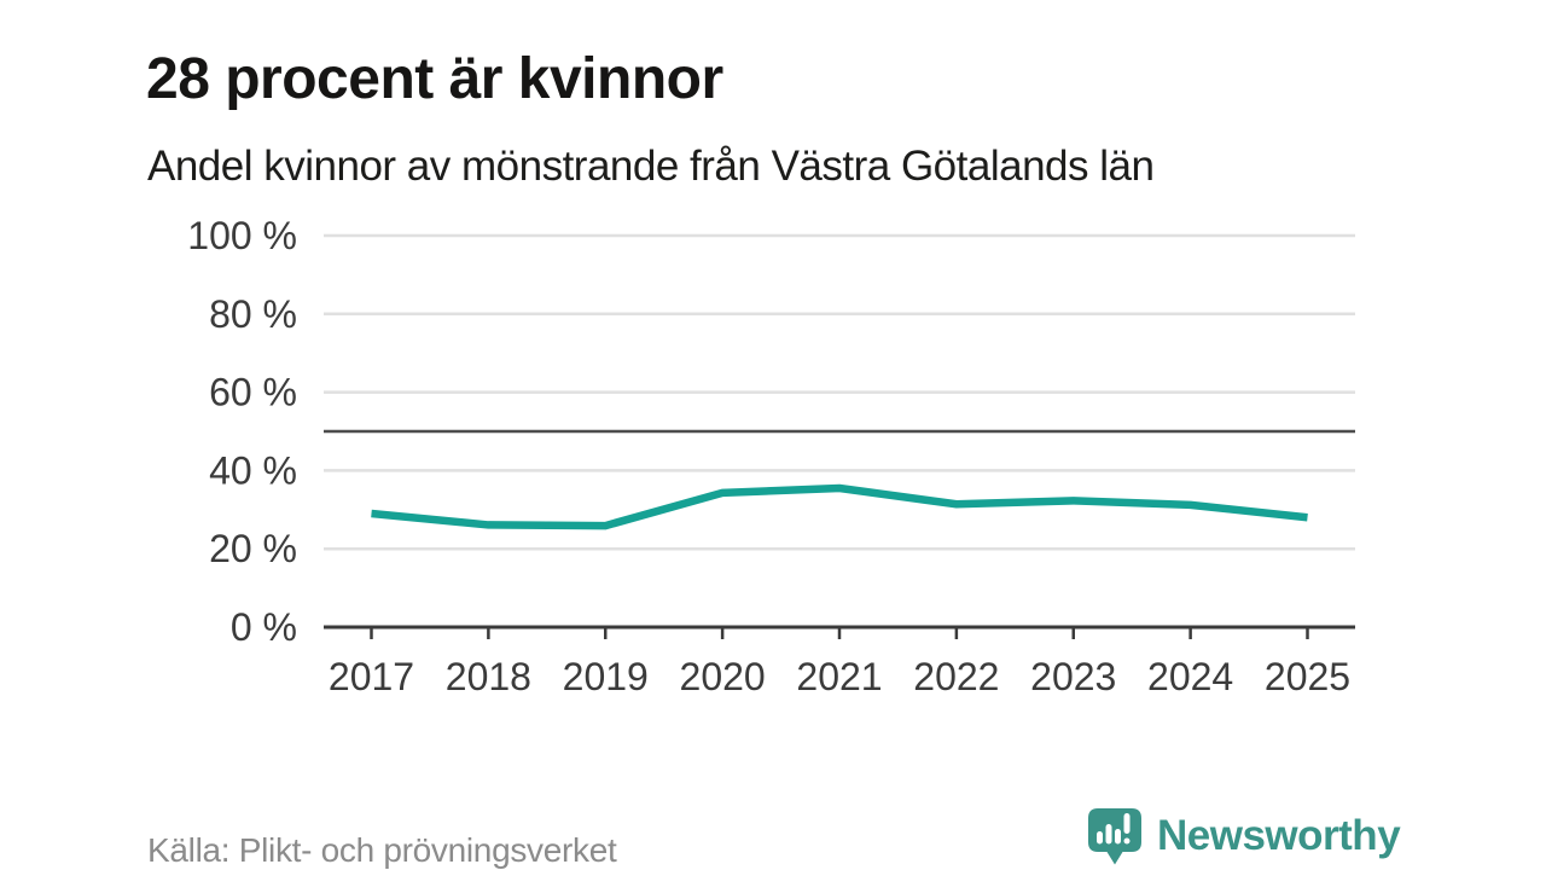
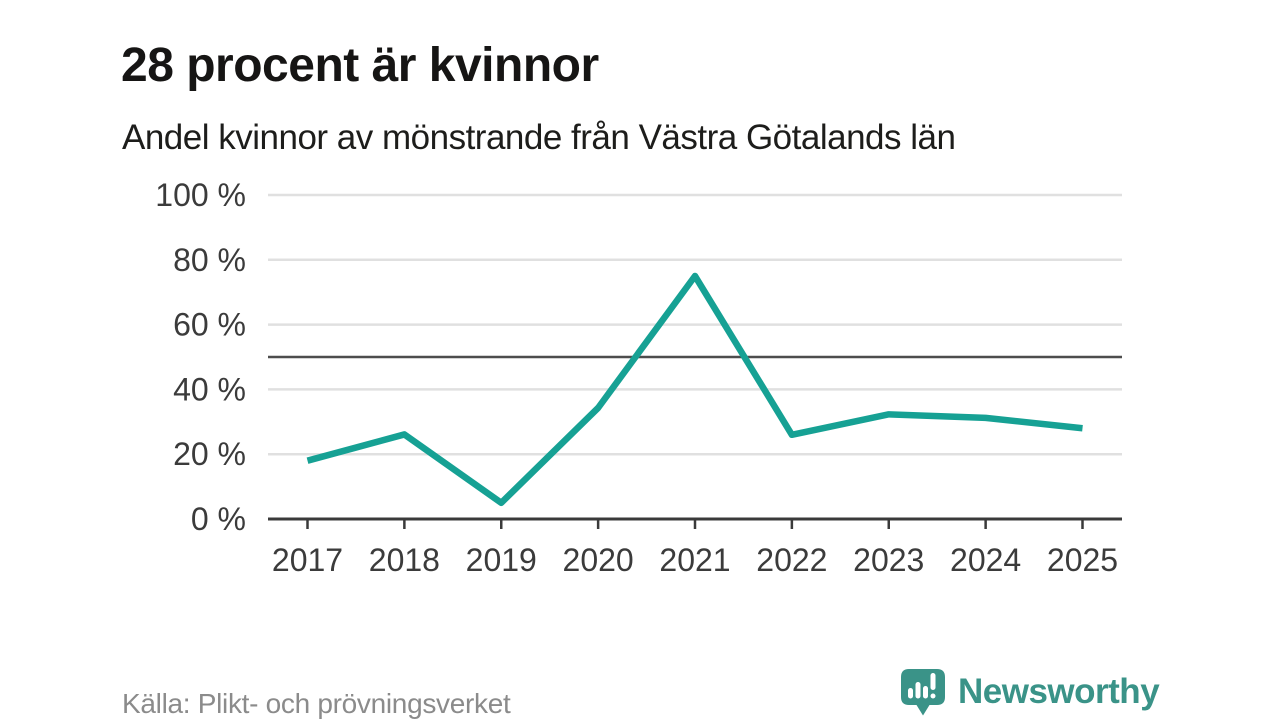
2017: 29% -> 18%
2019: 26% -> 5%
2021: 36% -> 75%
2022: 31% -> 26%
